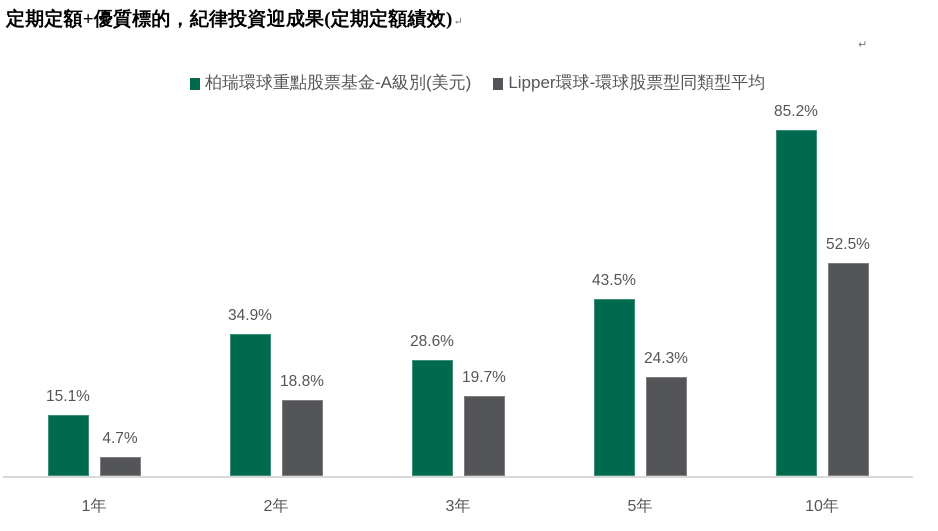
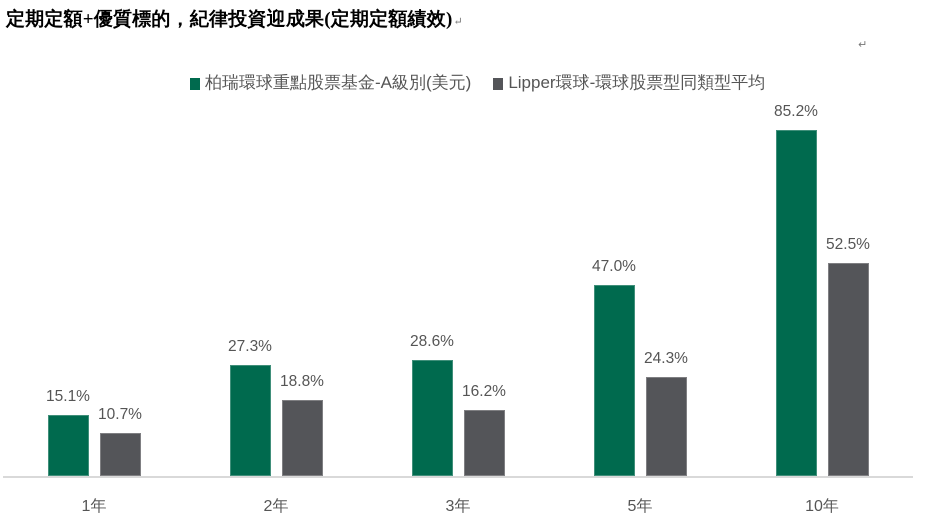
Lipper環球-環球股票型同類型平均/1年: 4.7% -> 10.7%
柏瑞環球重點股票基金-A級別(美元)/2年: 34.9% -> 27.3%
Lipper環球-環球股票型同類型平均/3年: 19.7% -> 16.2%
柏瑞環球重點股票基金-A級別(美元)/5年: 43.5% -> 47.0%
